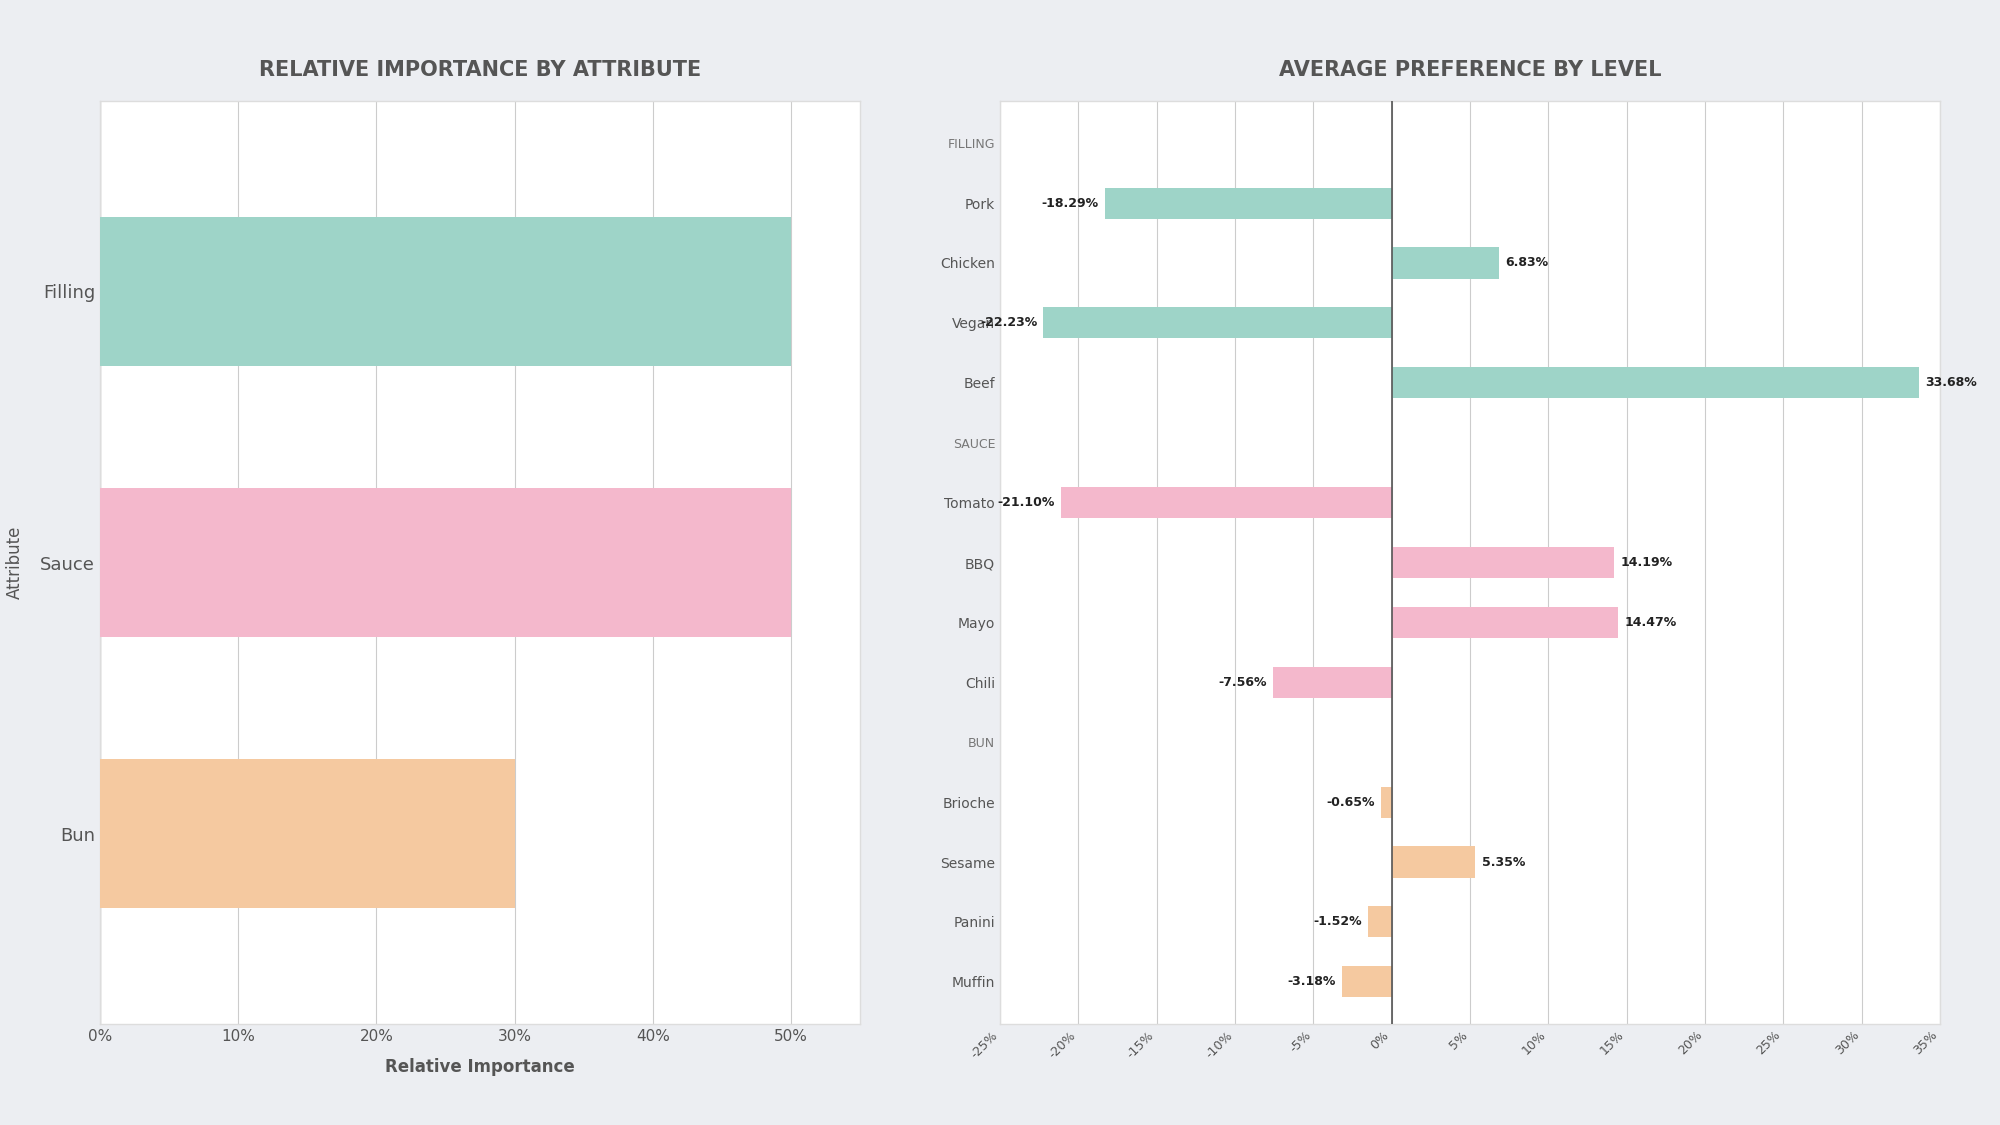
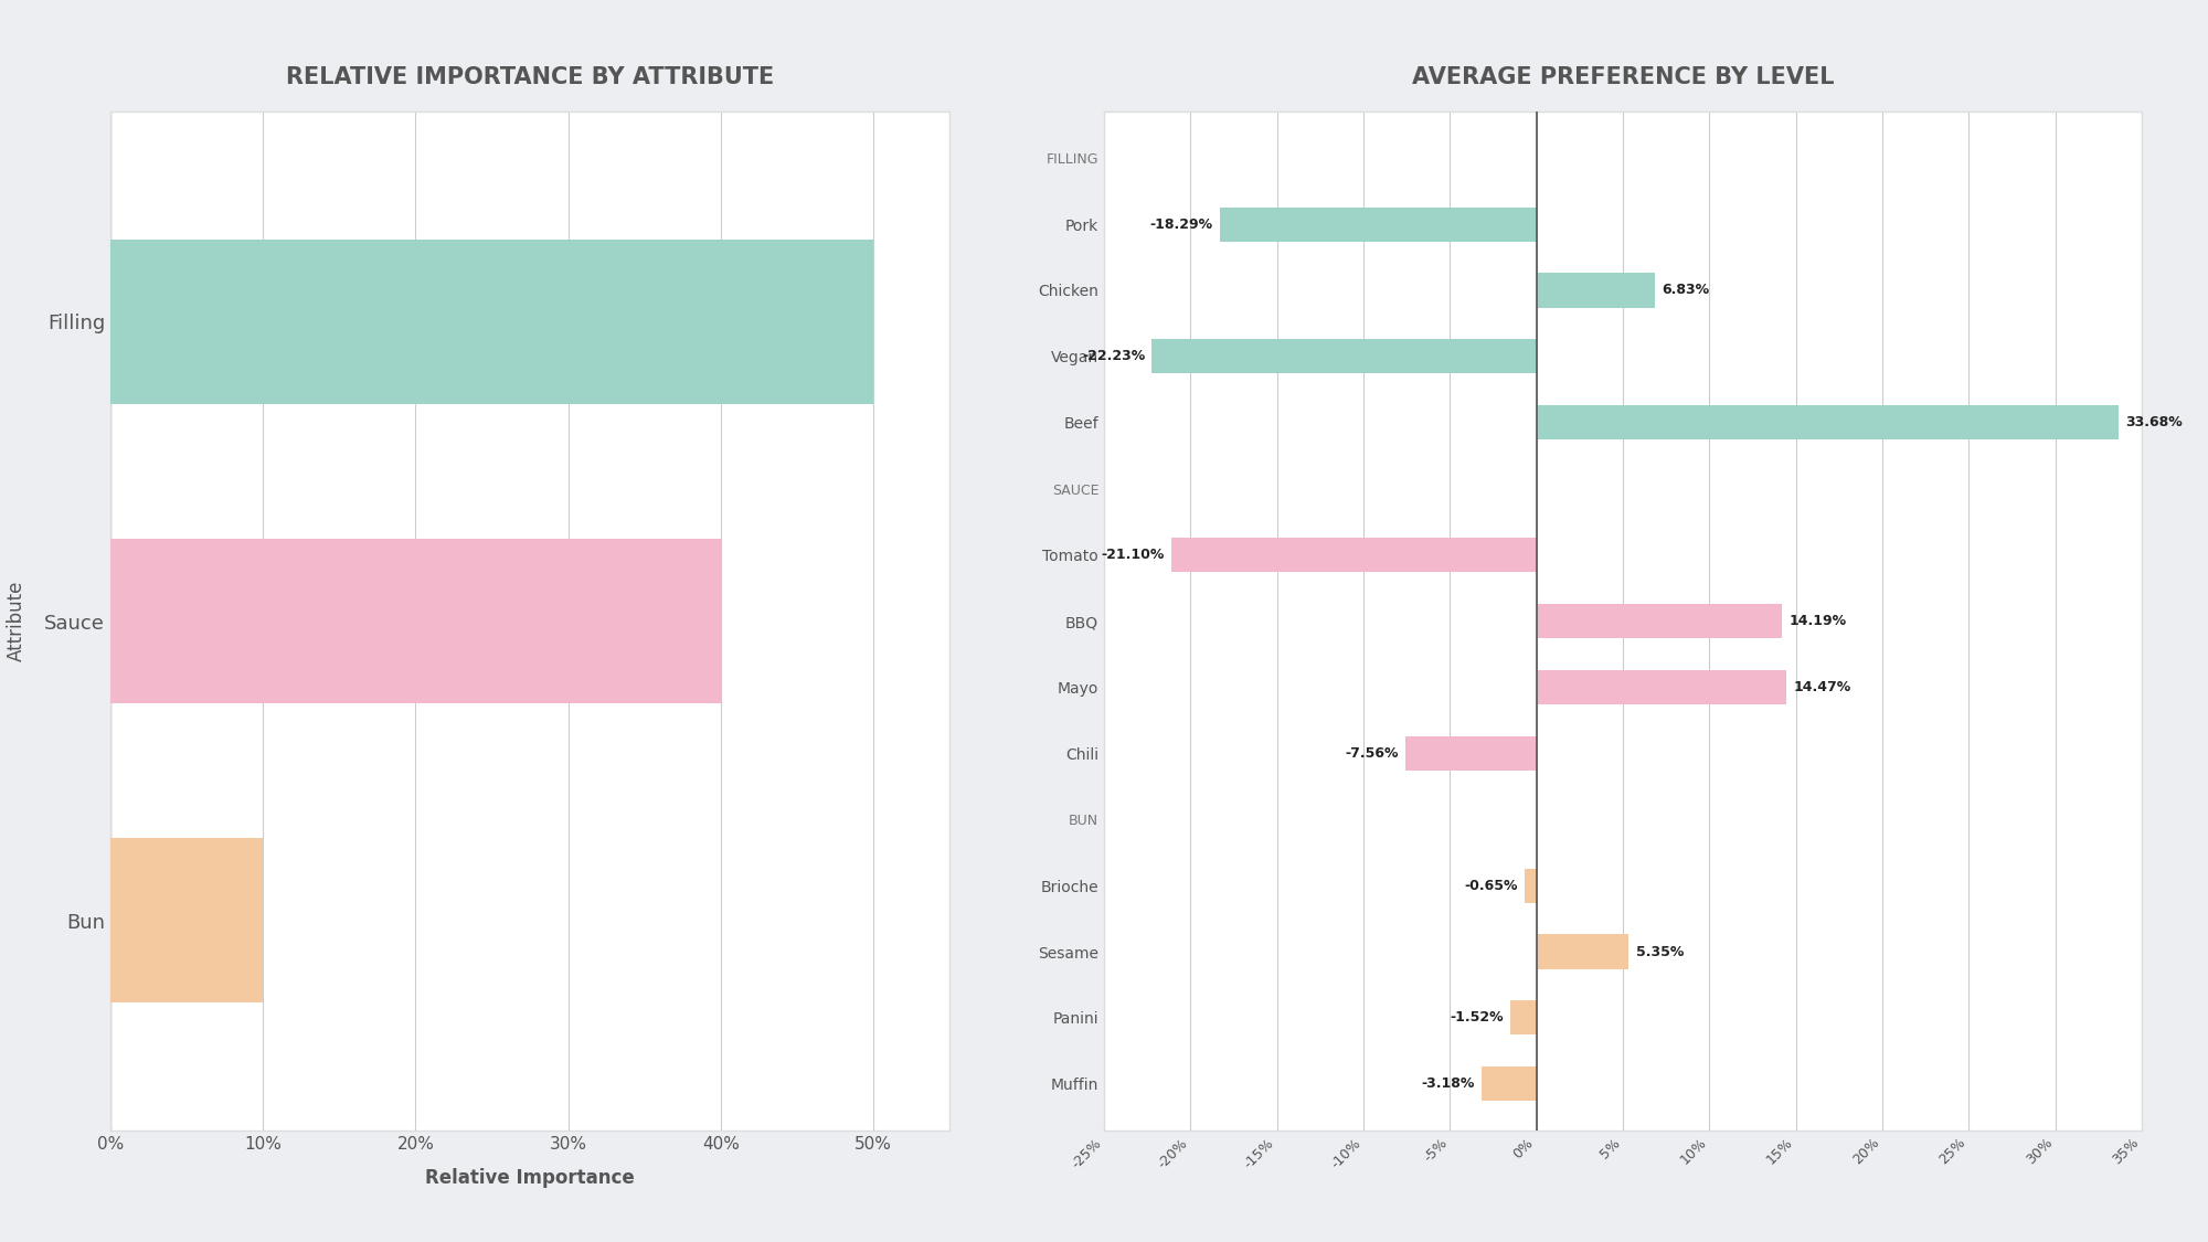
RELATIVE IMPORTANCE BY ATTRIBUTE/Sauce: 50% -> 40%
RELATIVE IMPORTANCE BY ATTRIBUTE/Bun: 30% -> 10%
